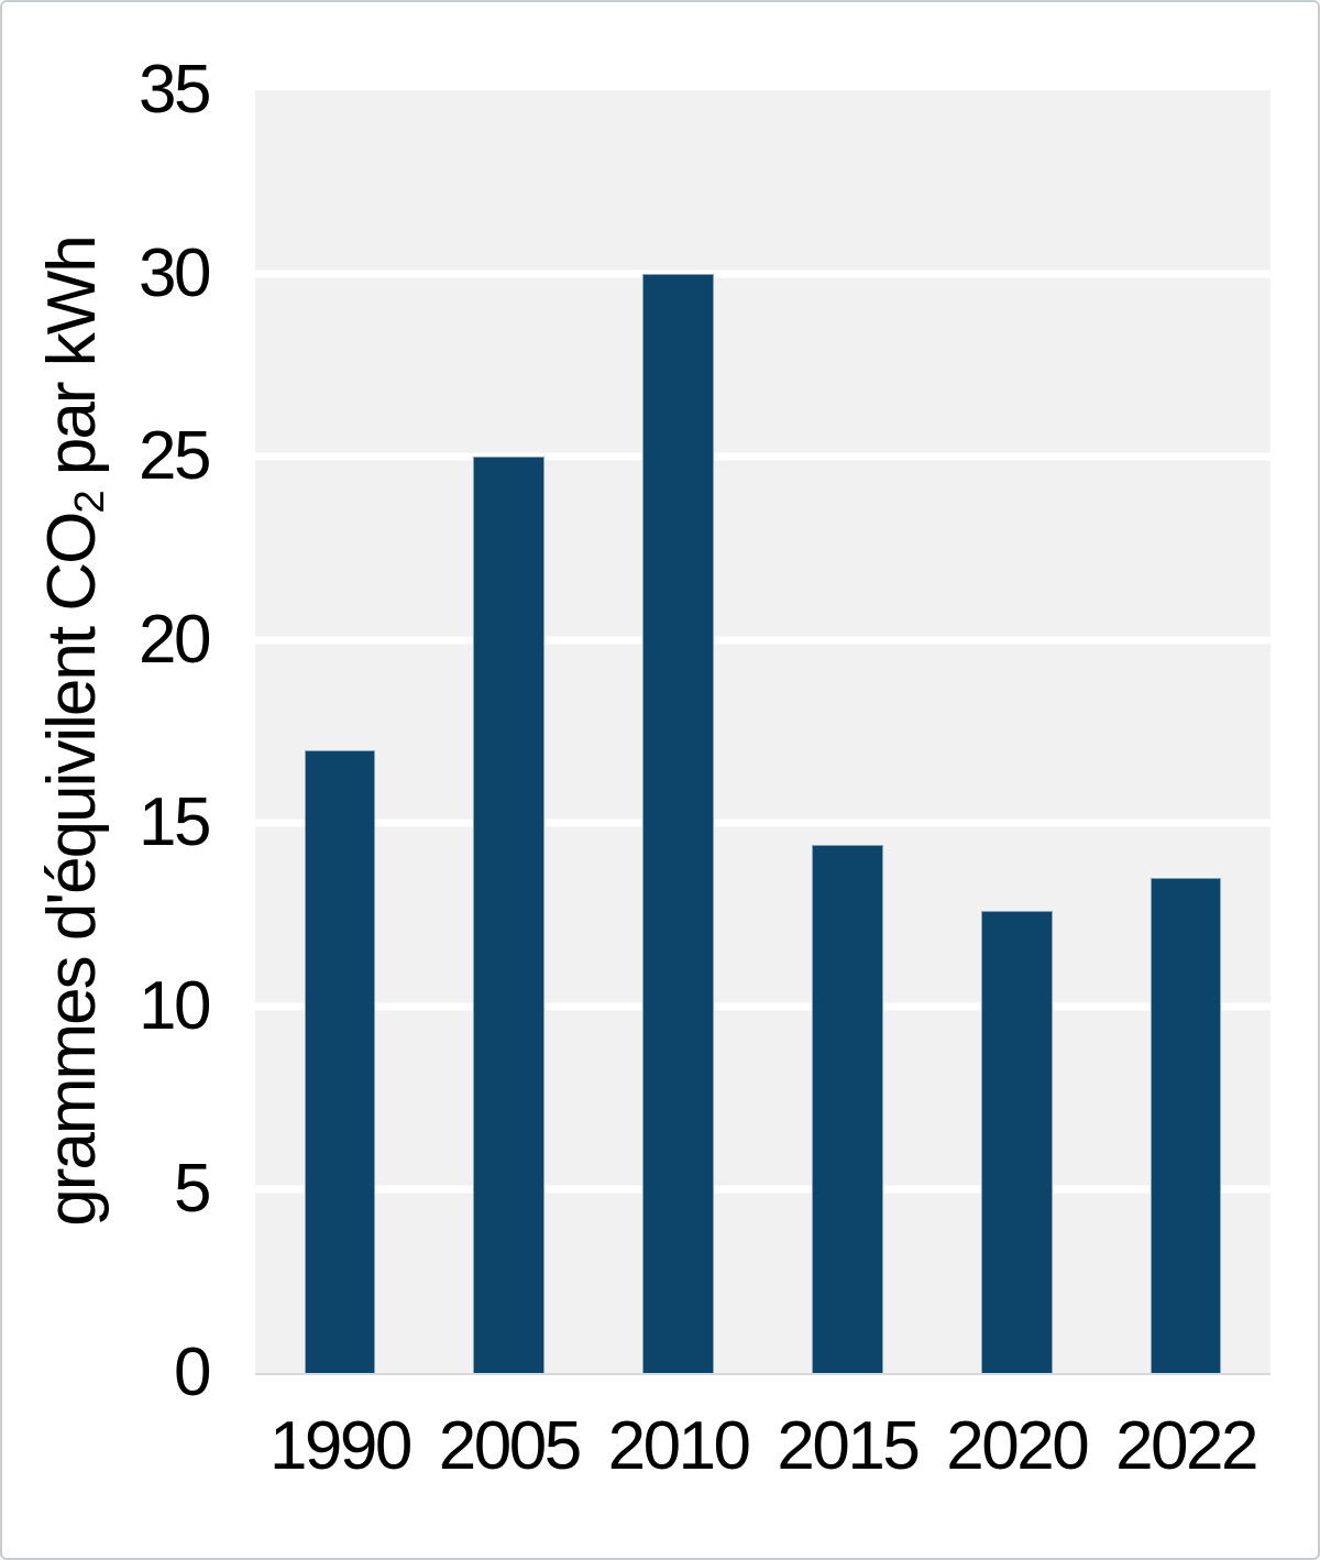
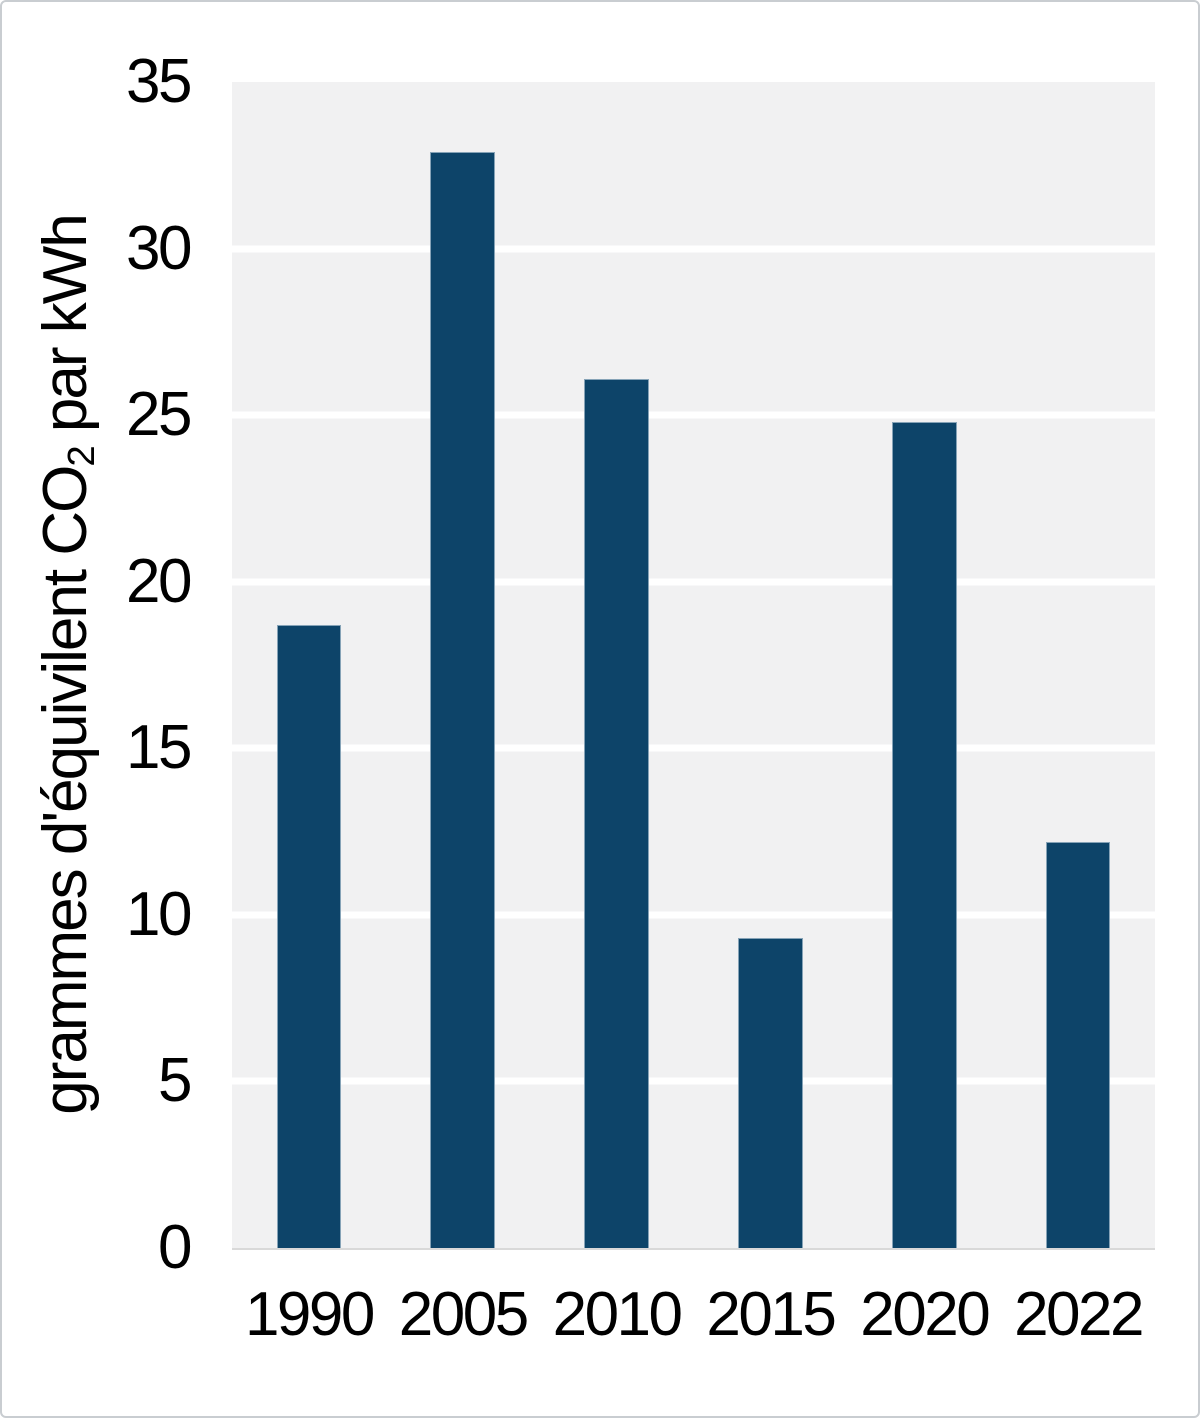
1990: 17.0 -> 18.7
2005: 25.0 -> 32.9
2010: 30.0 -> 26.1
2015: 14.4 -> 9.3
2020: 12.6 -> 24.8
2022: 13.5 -> 12.2
